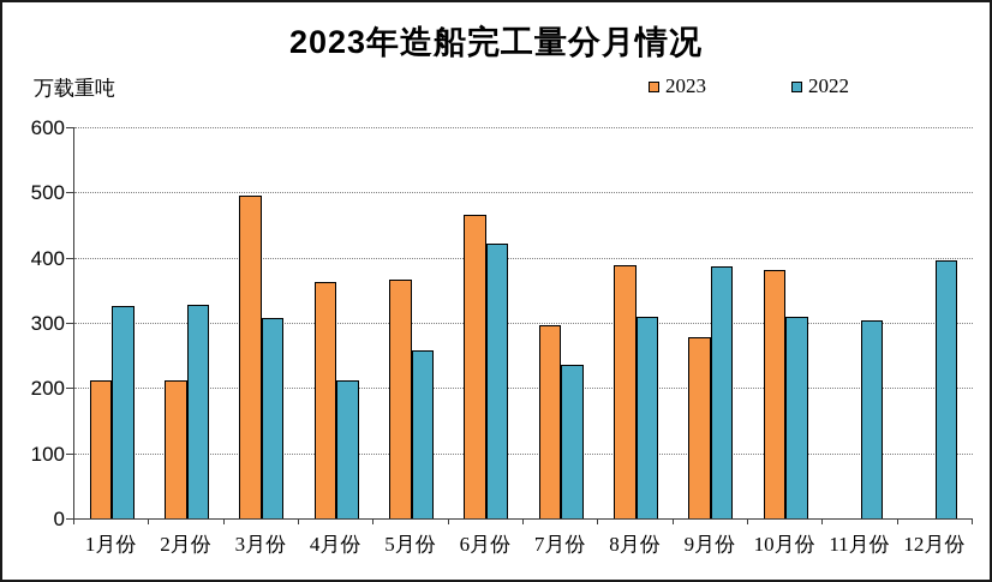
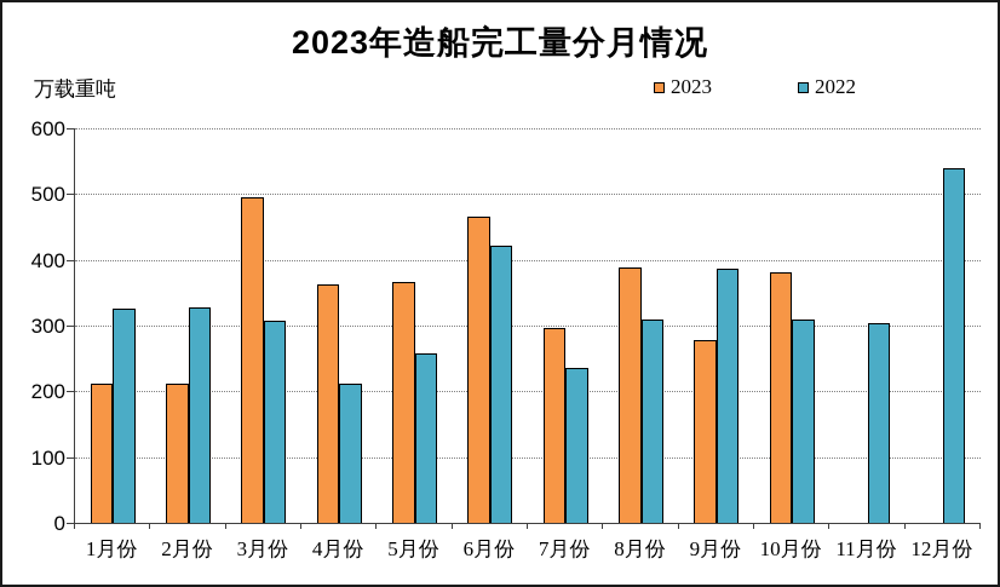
2022/12月份: 400 -> 540
